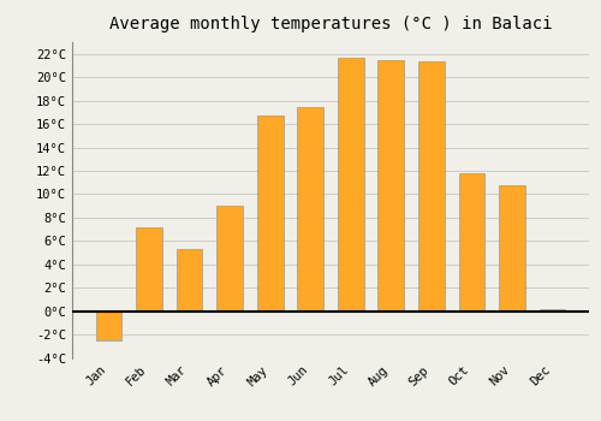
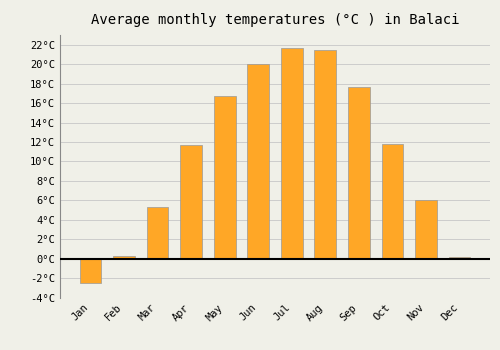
Feb: 7.2°C -> 0.3°C
Apr: 9.0°C -> 11.7°C
Jun: 17.4°C -> 20.0°C
Sep: 21.4°C -> 17.7°C
Nov: 10.8°C -> 6.0°C
